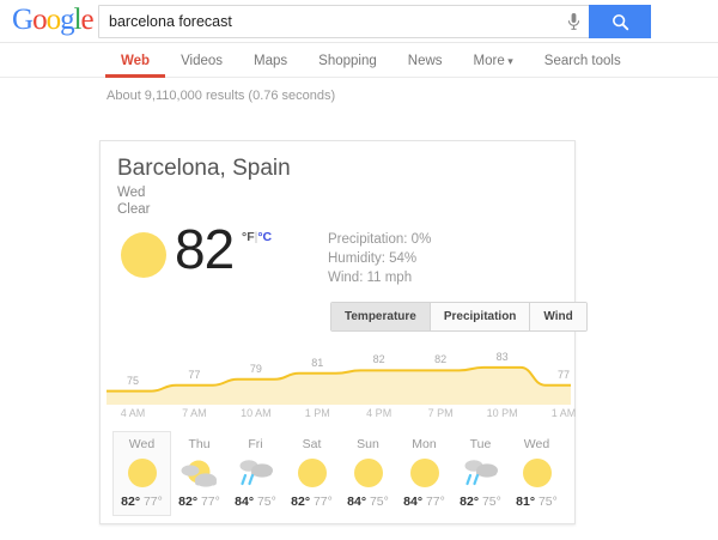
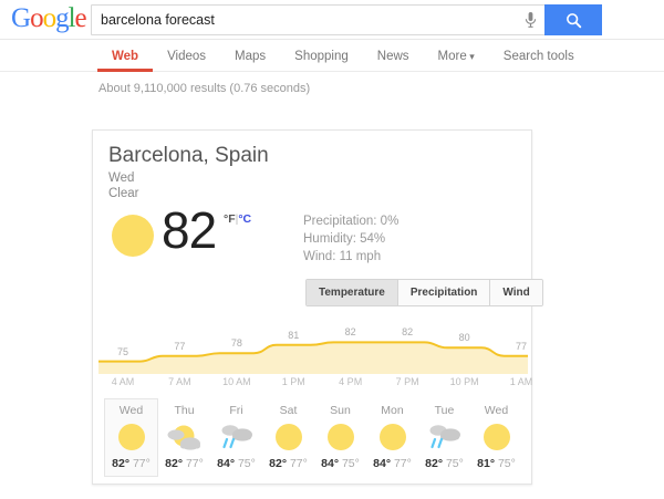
10 AM: 79 -> 78
10 PM: 83 -> 80
